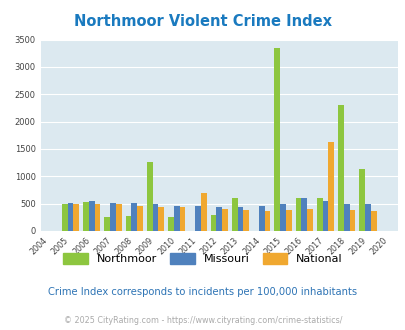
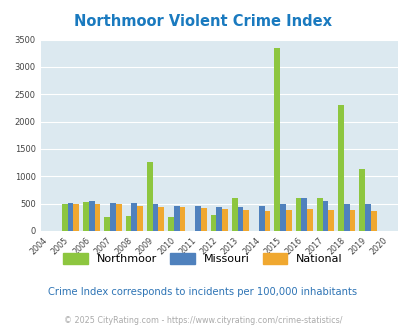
National/2011: 700 -> 420
National/2017: 1620 -> 380
